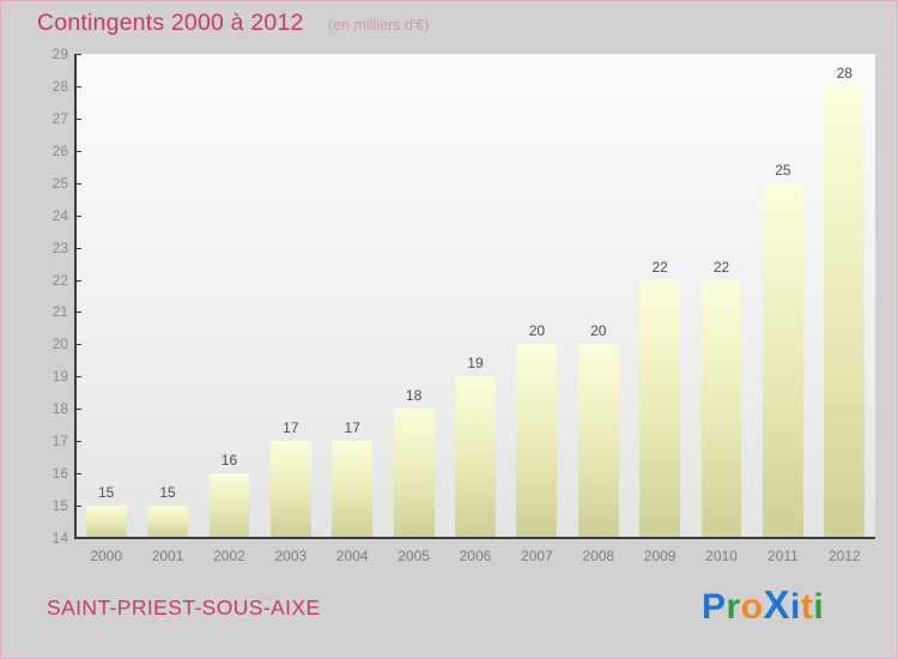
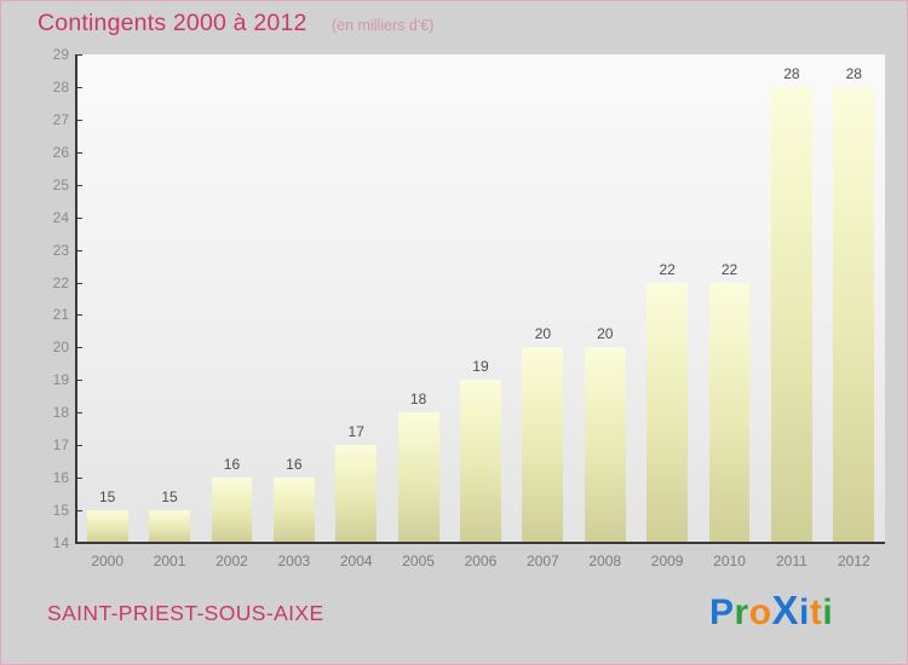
2003: 17 -> 16
2011: 25 -> 28
